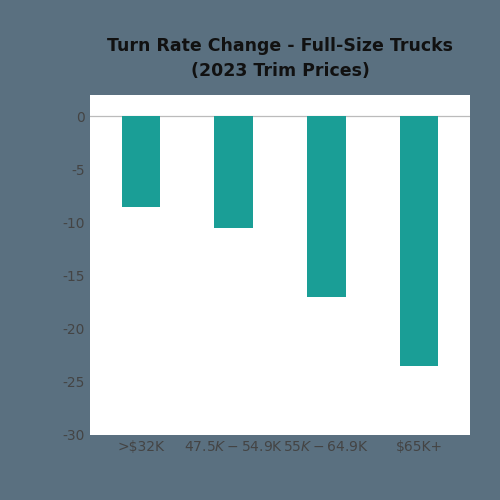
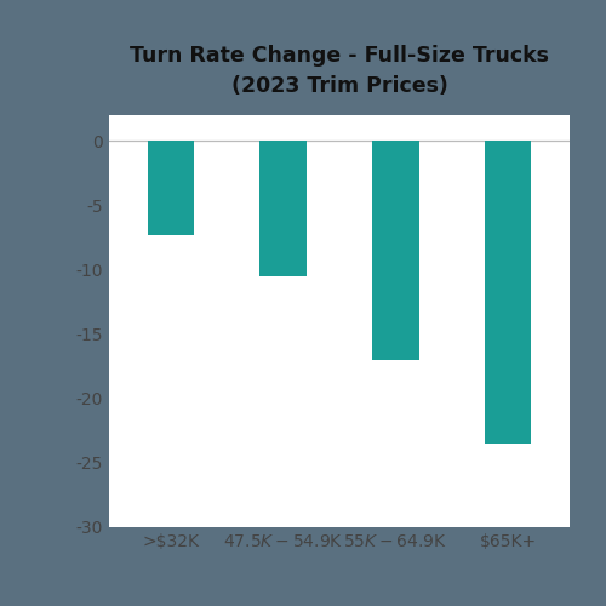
>$32K: -8.5 -> -7.3
